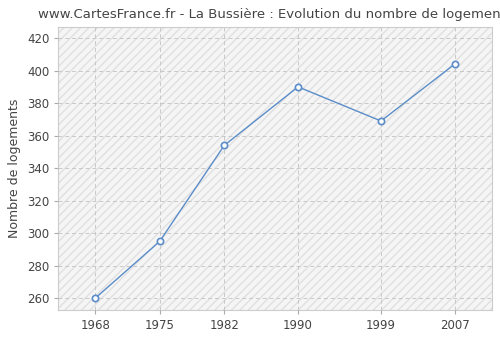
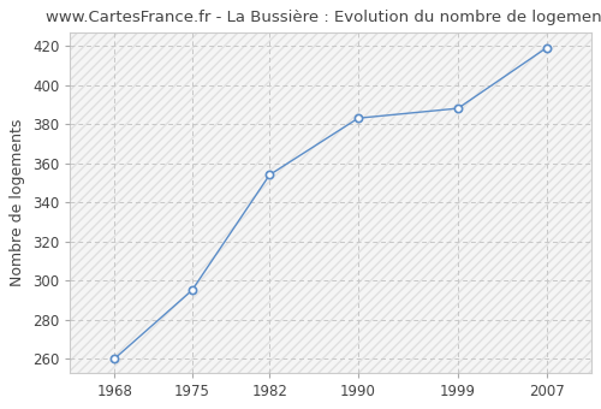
1990: 390 -> 383
1999: 369 -> 388
2007: 404 -> 419
